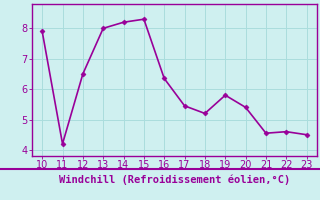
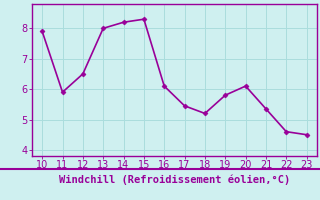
11: 4.20 -> 5.90
16: 6.35 -> 6.10
20: 5.40 -> 6.10
21: 4.55 -> 5.35
